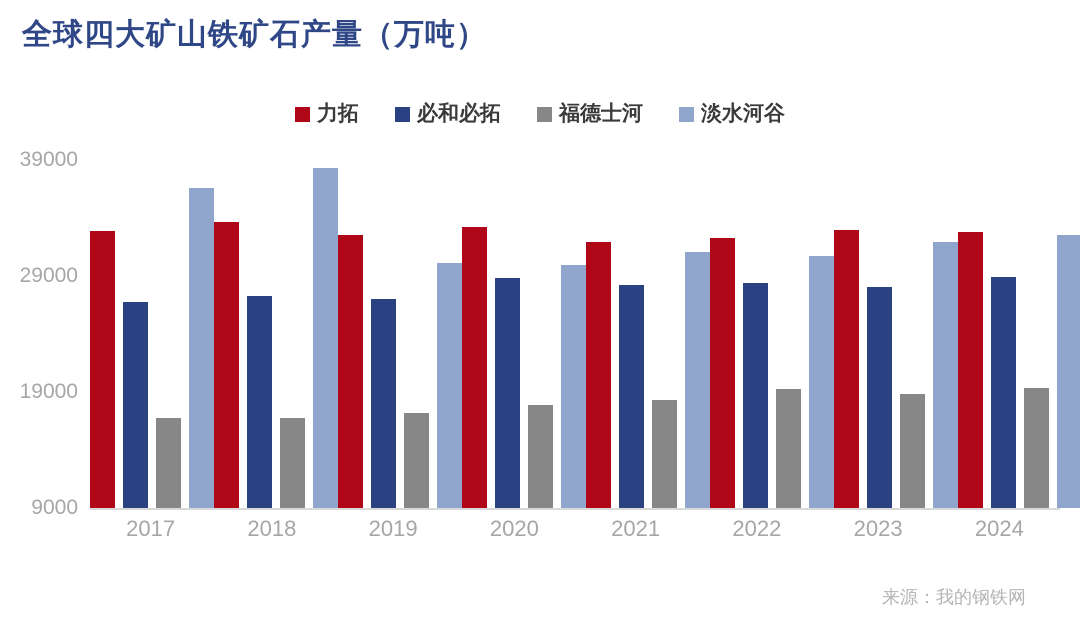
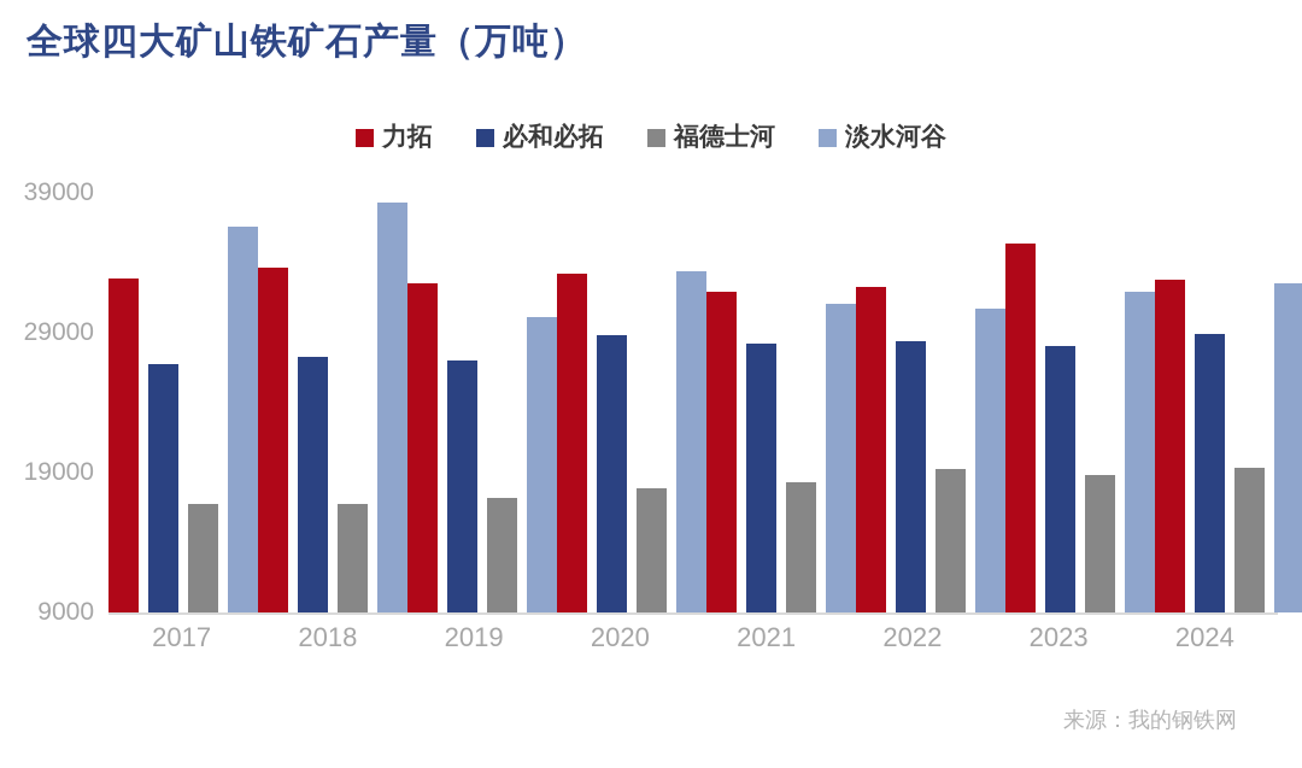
淡水河谷/2020: 30000 -> 33400
力拓/2023: 33000 -> 35400
